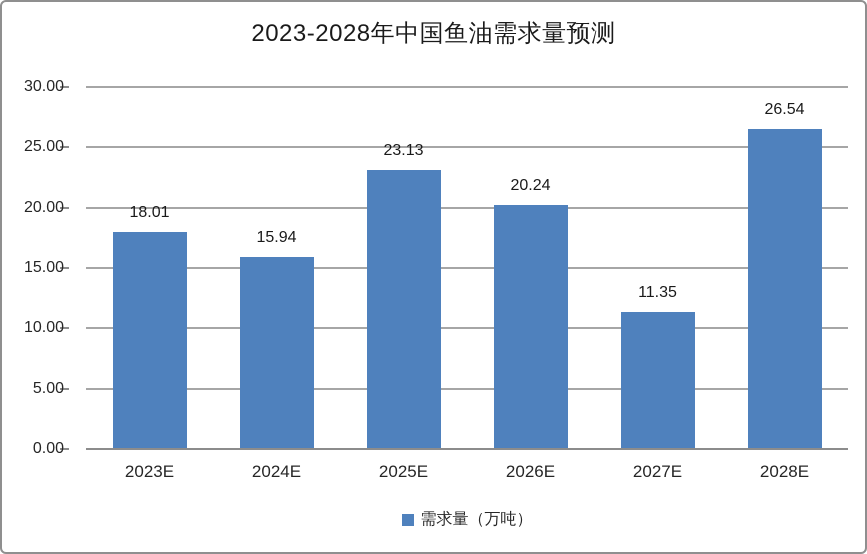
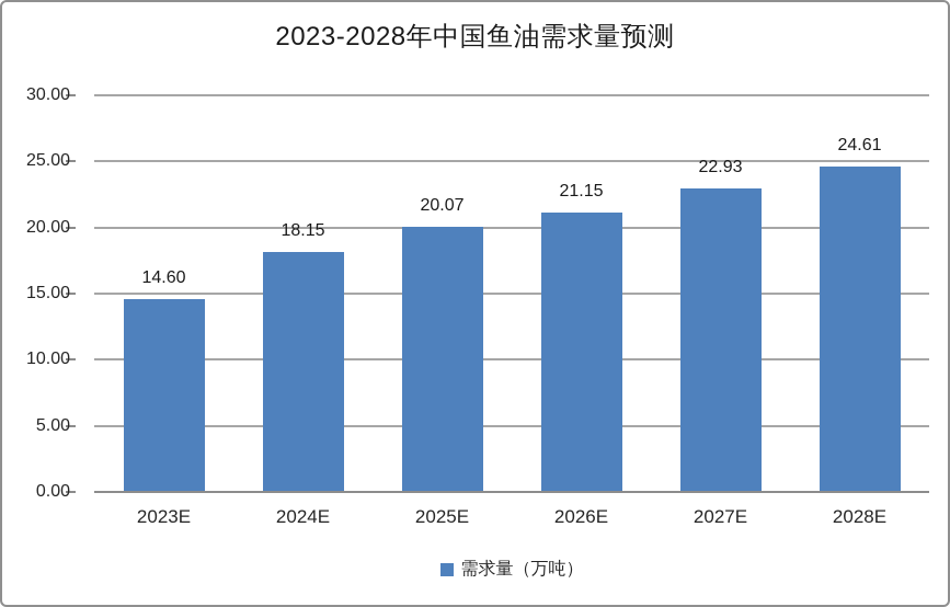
2023E: 18.01 -> 14.60
2024E: 15.94 -> 18.15
2025E: 23.13 -> 20.07
2026E: 20.24 -> 21.15
2027E: 11.35 -> 22.93
2028E: 26.54 -> 24.61
